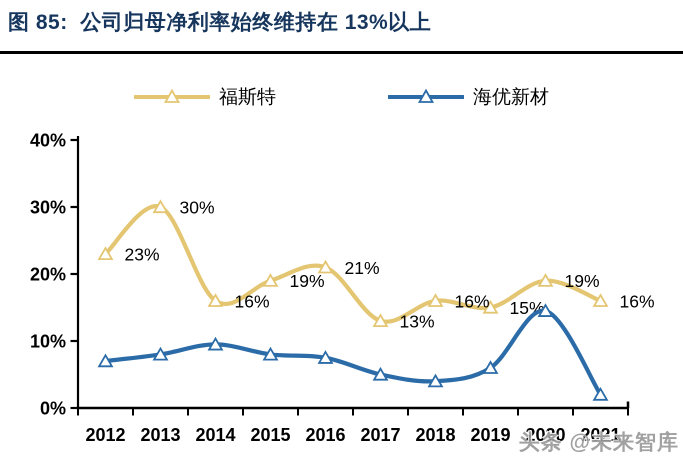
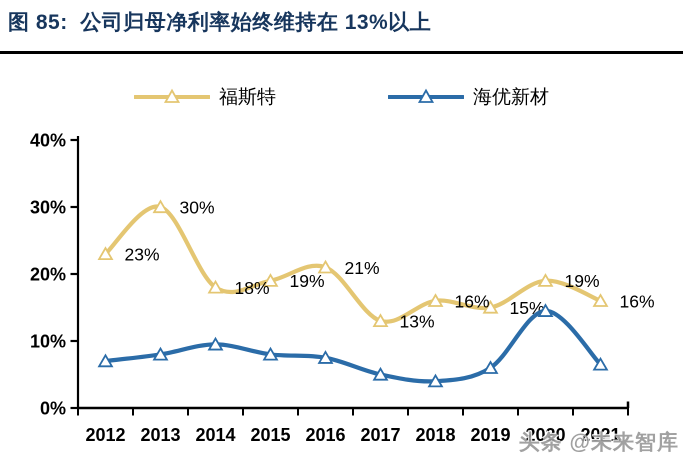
福斯特/2014: 16% -> 18%
海优新材/2021: 2% -> 6%
